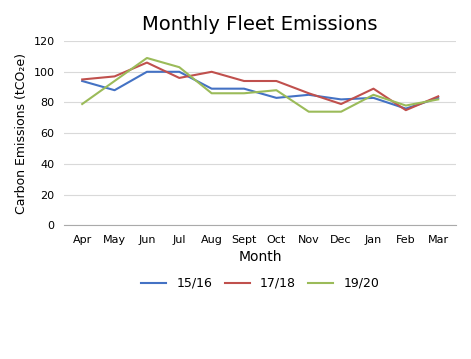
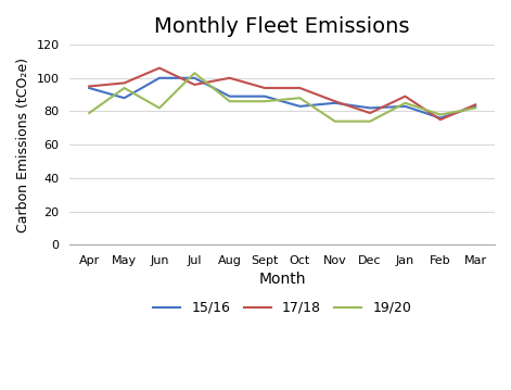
19/20/Jun: 109 -> 82
